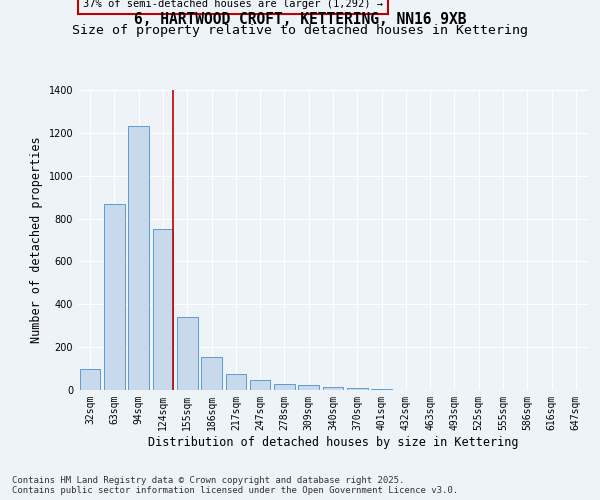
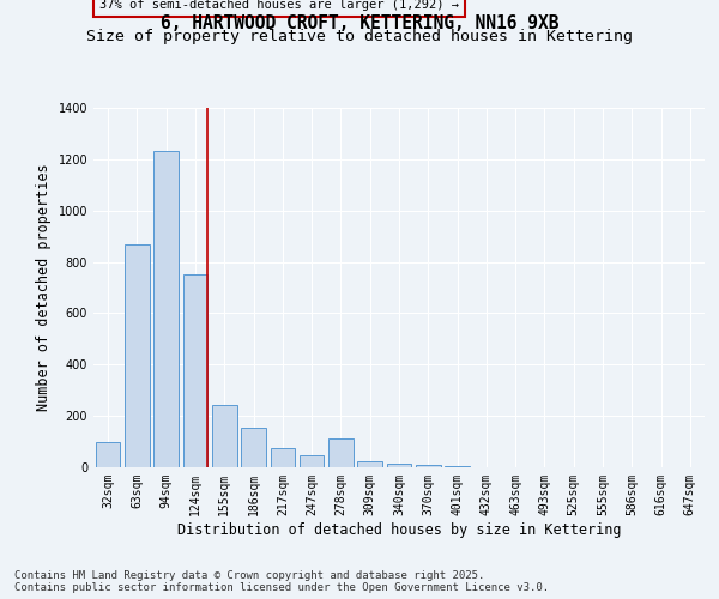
155sqm: 340 -> 245
278sqm: 30 -> 110
